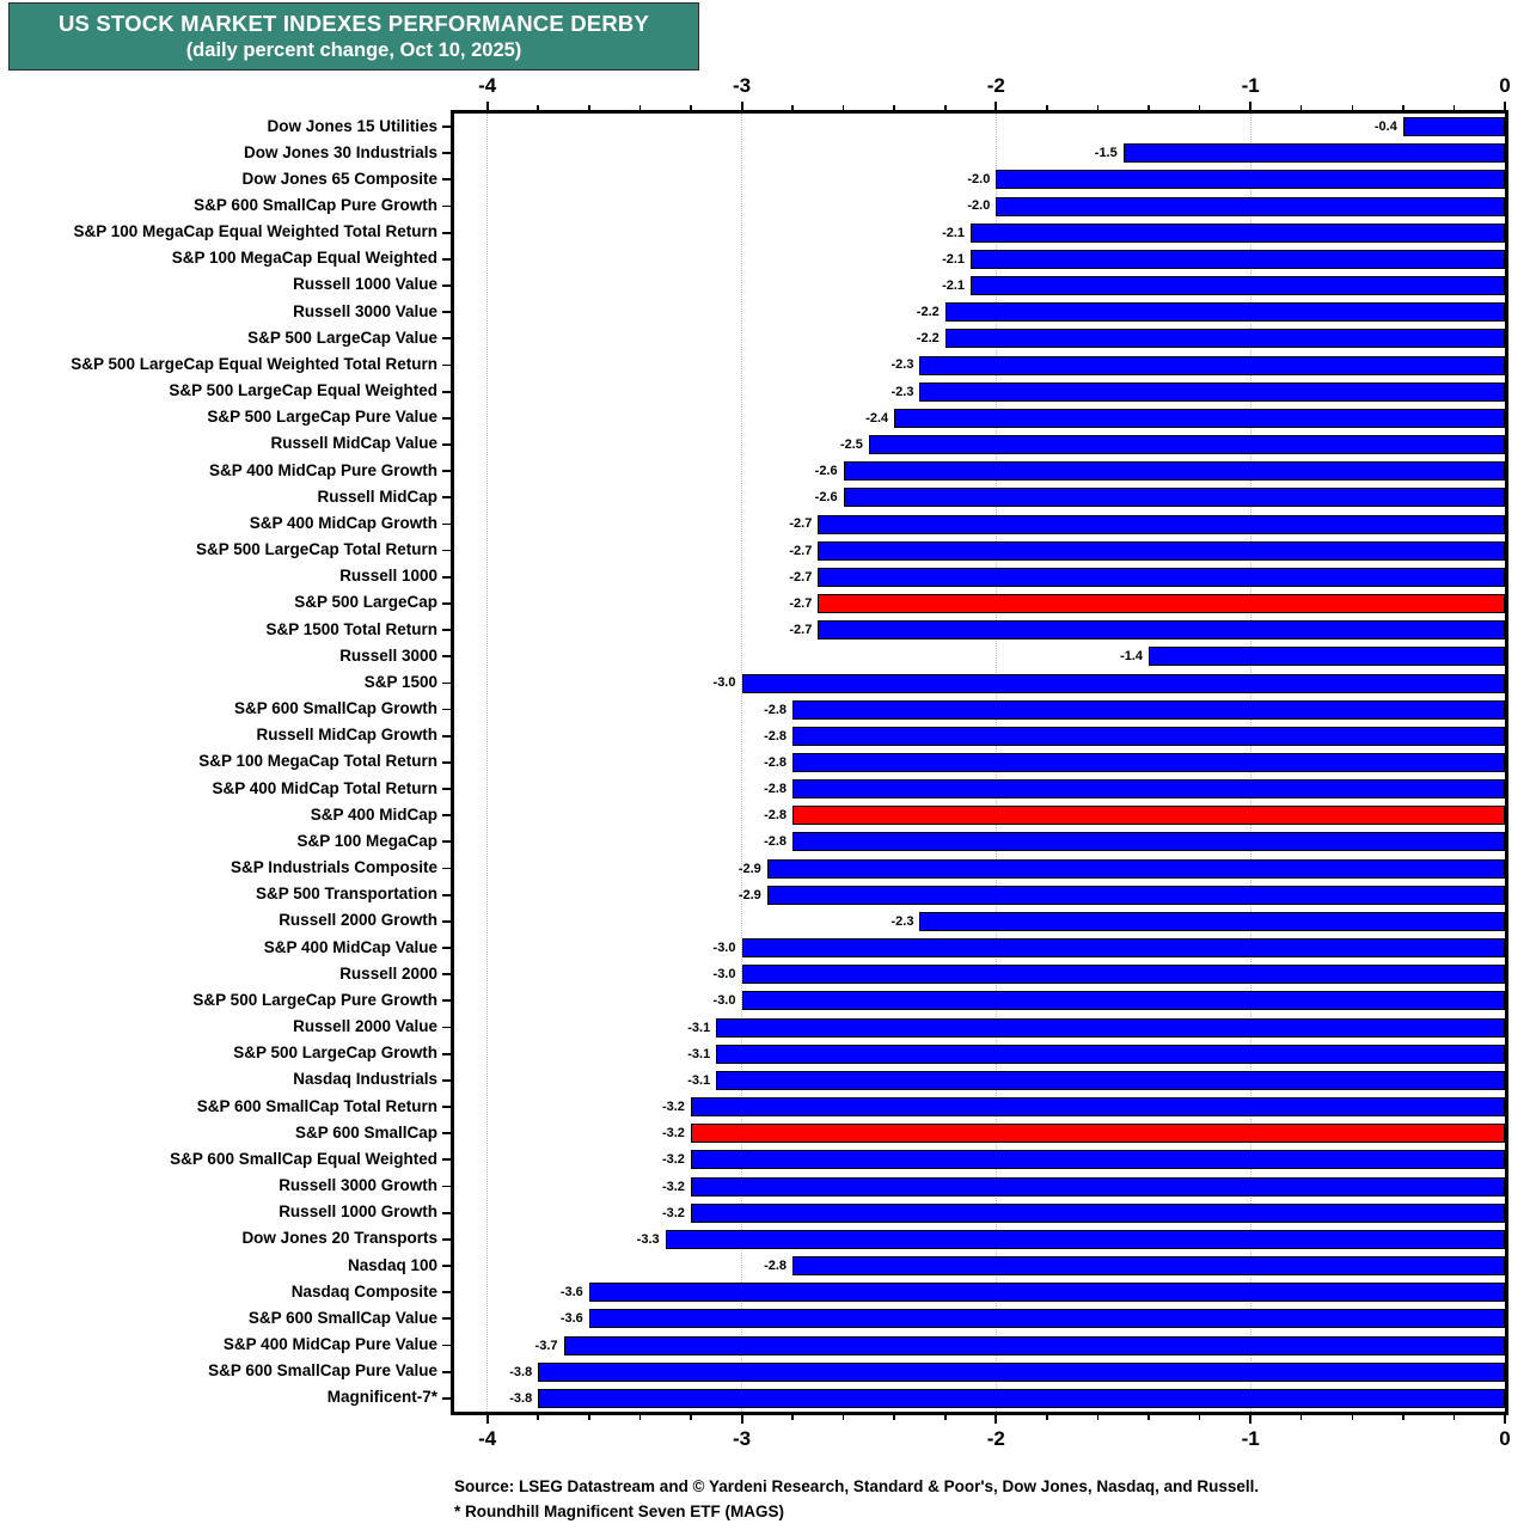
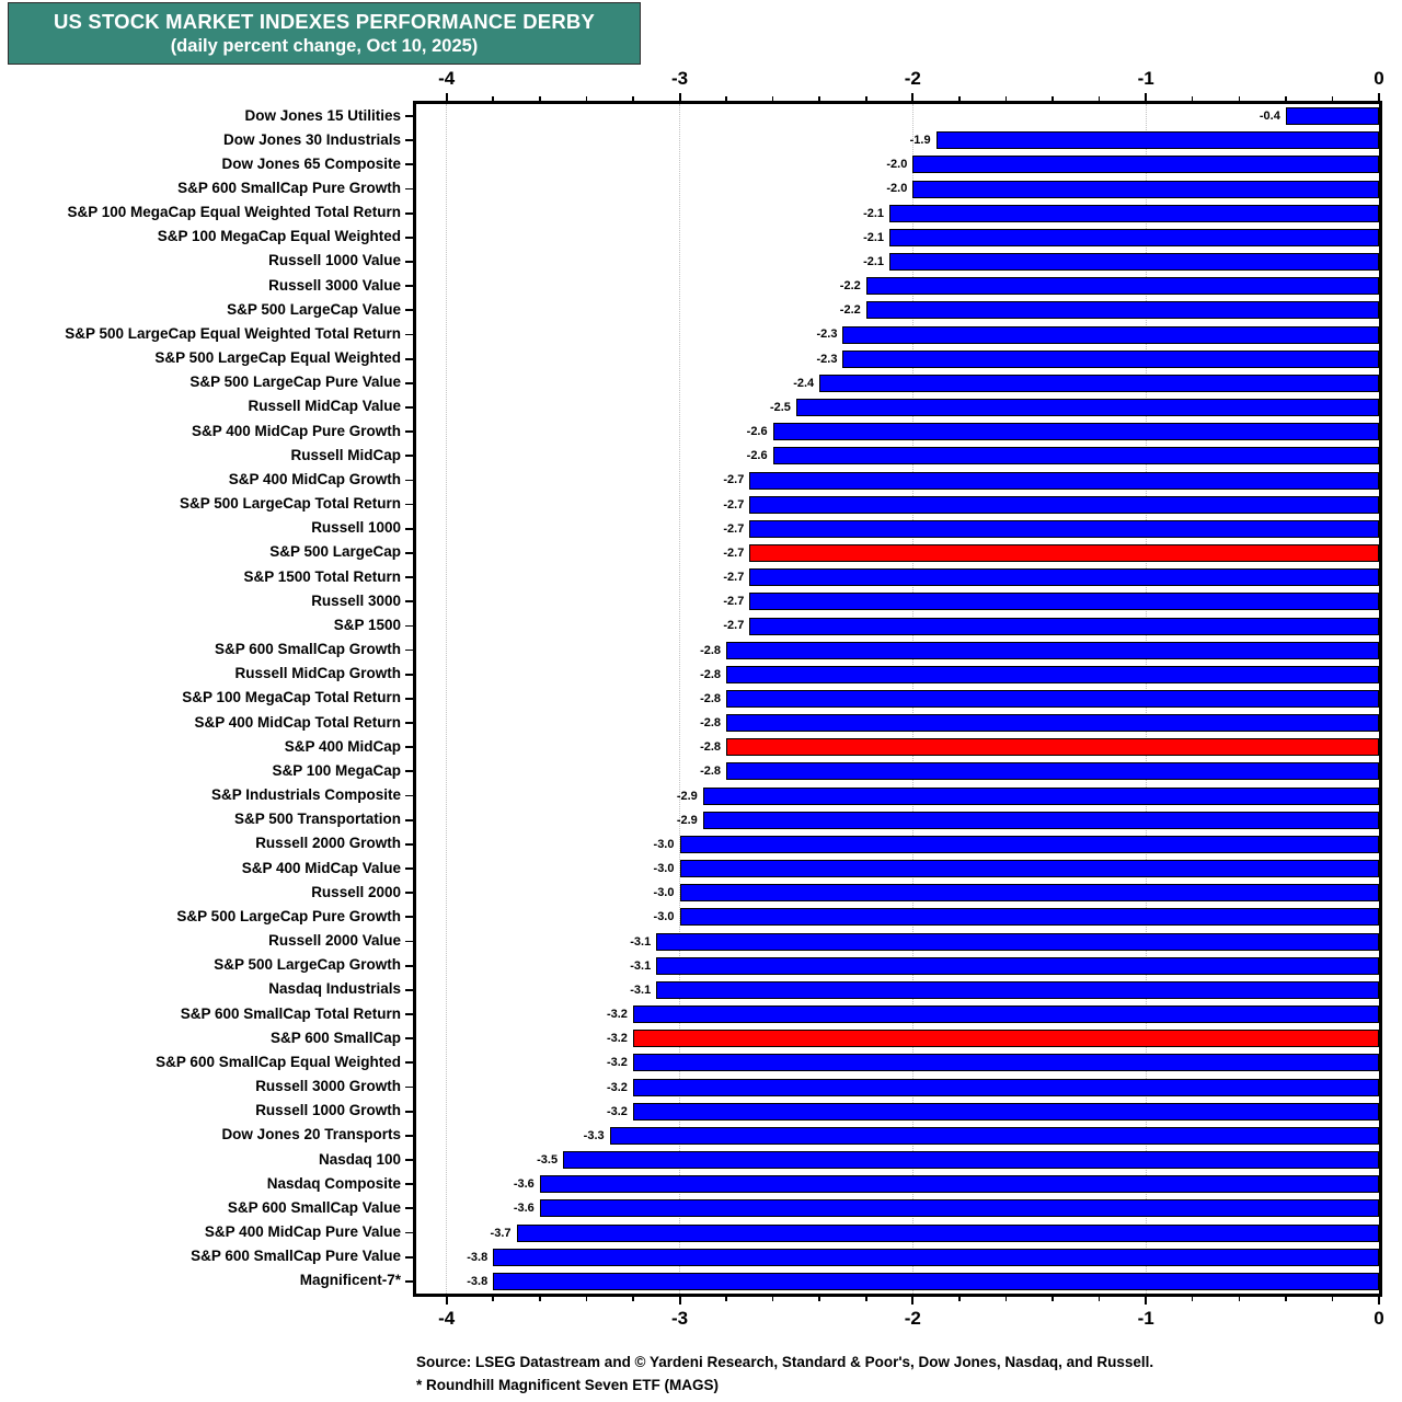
Dow Jones 30 Industrials: -1.5 -> -1.9
Russell 3000: -1.4 -> -2.7
S&P 1500: -3.0 -> -2.7
Russell 2000 Growth: -2.3 -> -3.0
Nasdaq 100: -2.8 -> -3.5
